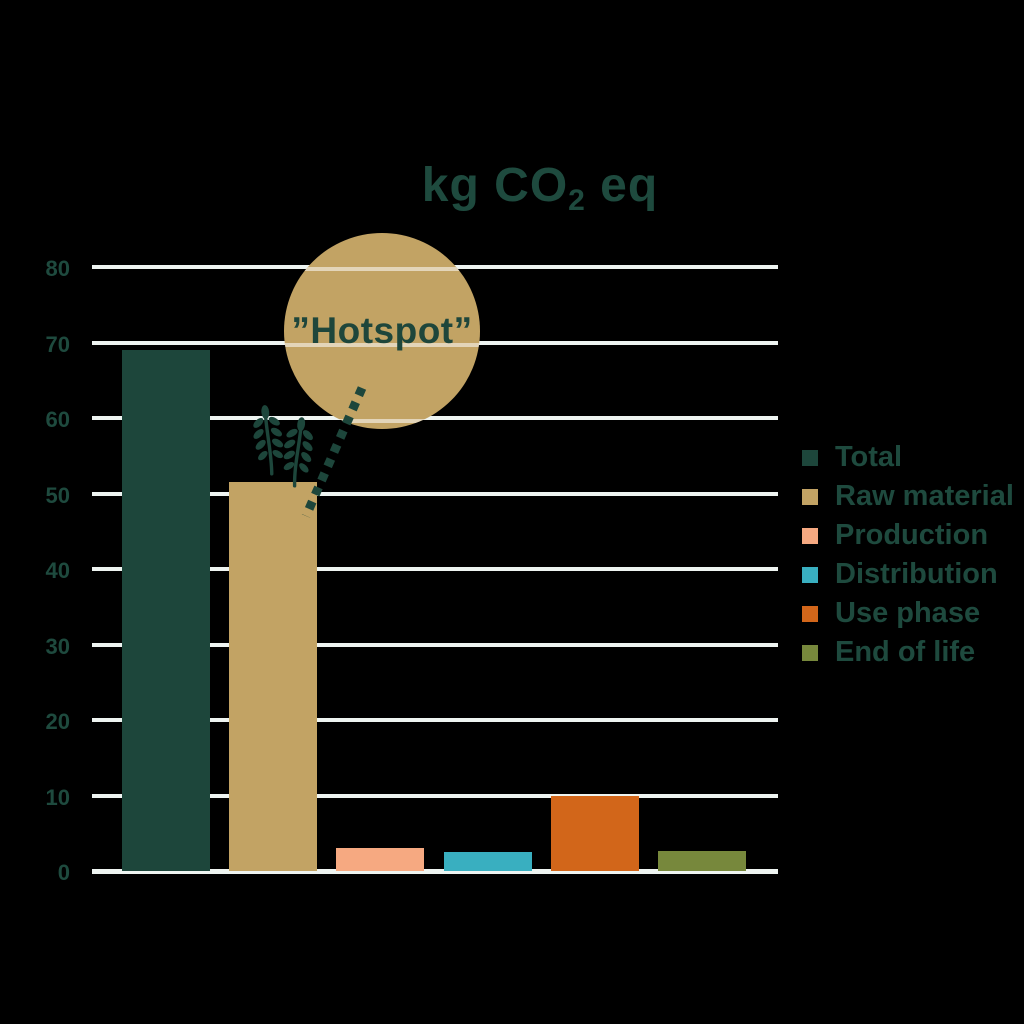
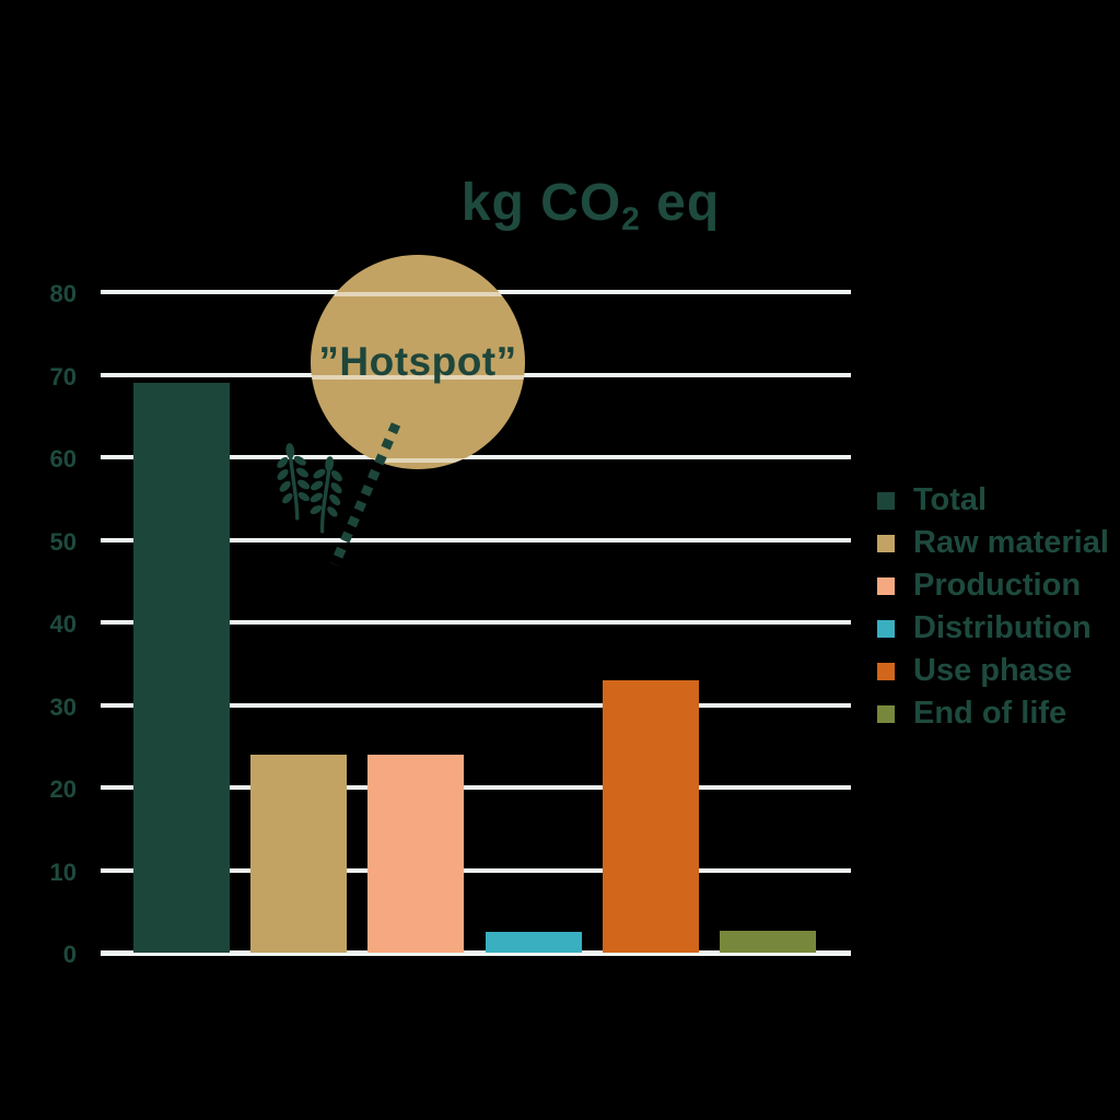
Raw material: 52 -> 24
Production: 3 -> 24
Use phase: 10 -> 33
